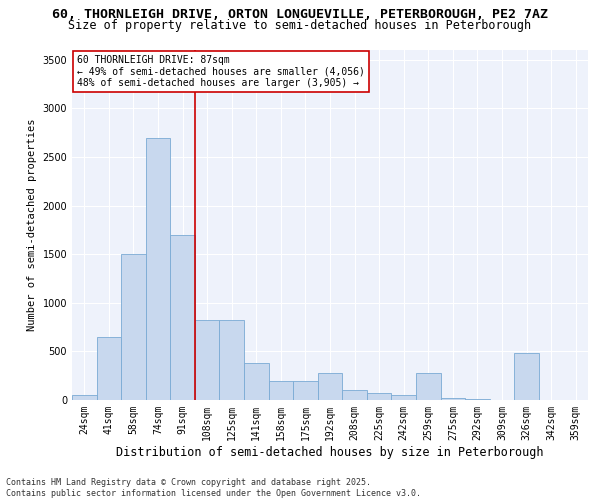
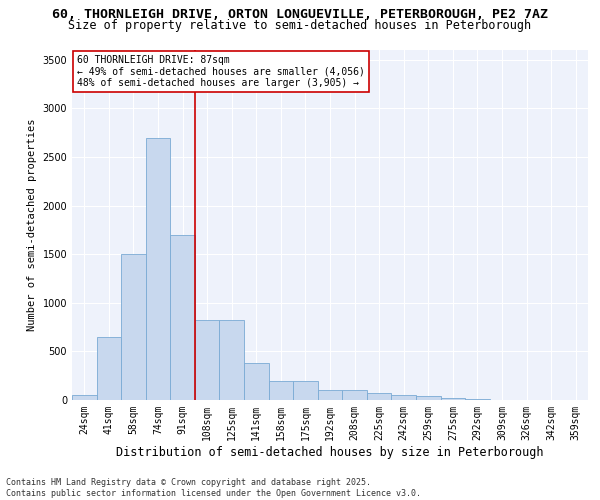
192sqm: 280 -> 100
259sqm: 280 -> 40
326sqm: 480 -> 0
